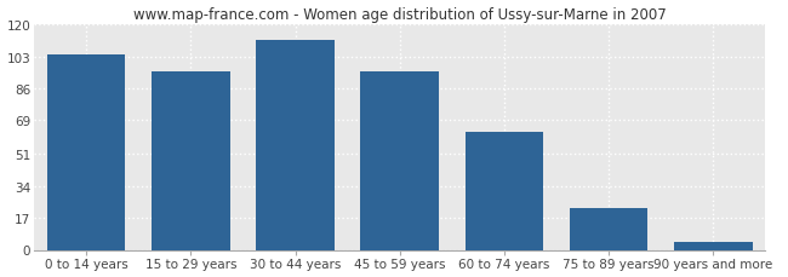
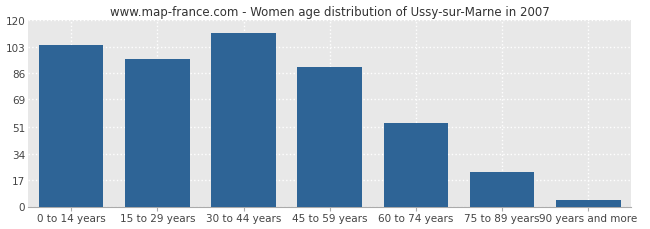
45 to 59 years: 95 -> 90
60 to 74 years: 63 -> 54
